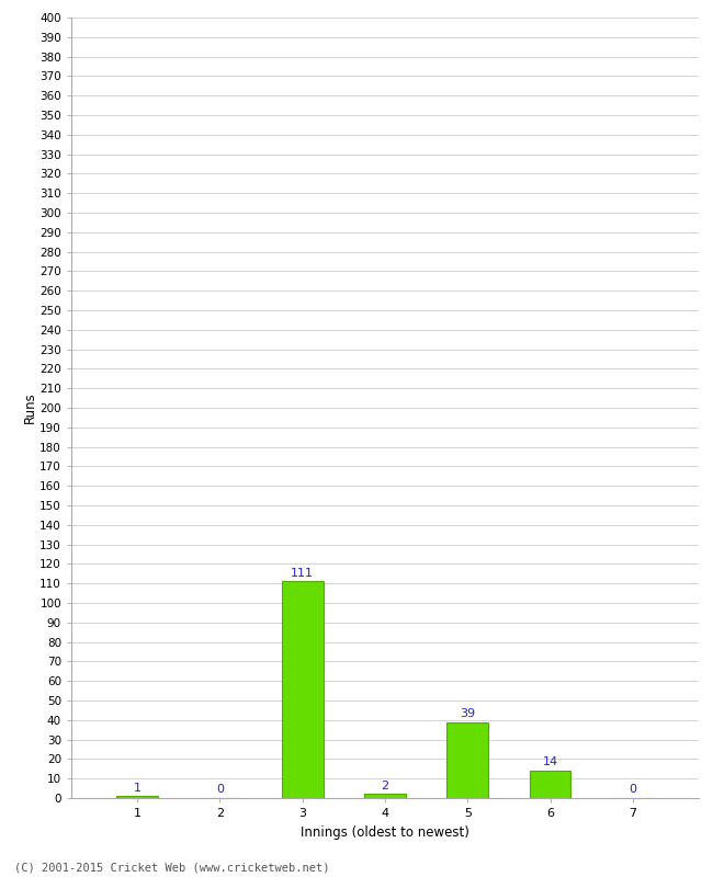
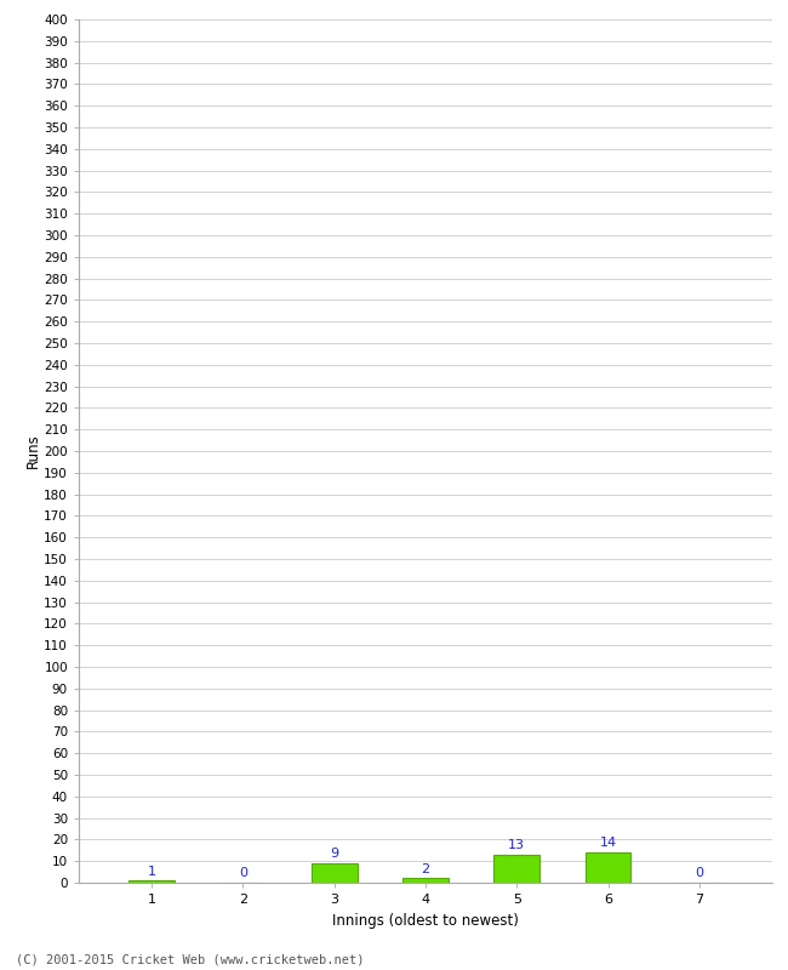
3: 111 -> 9
5: 39 -> 13
